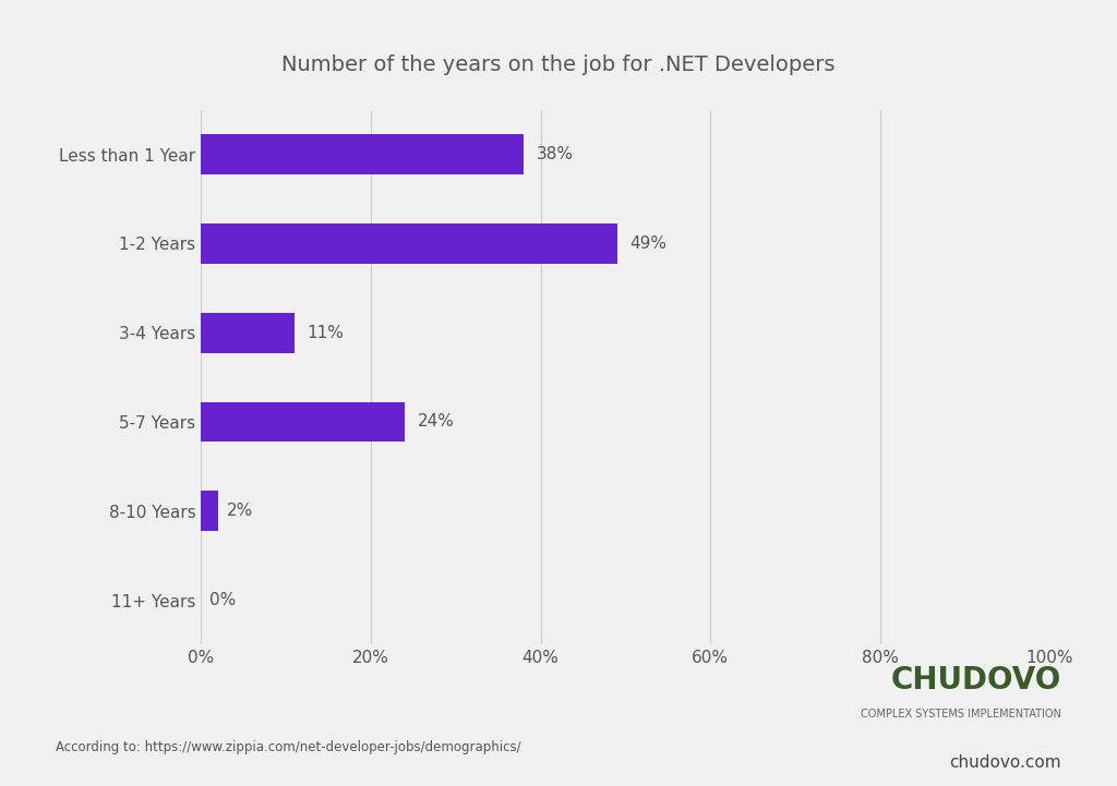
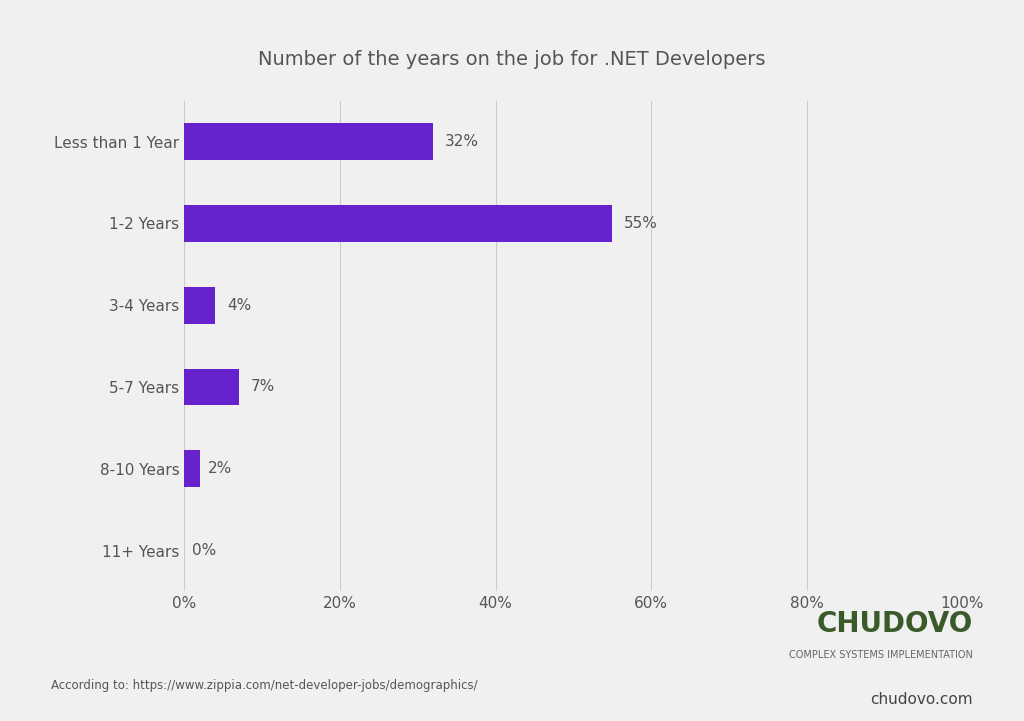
Less than 1 Year: 38% -> 32%
1-2 Years: 49% -> 55%
3-4 Years: 11% -> 4%
5-7 Years: 24% -> 7%
